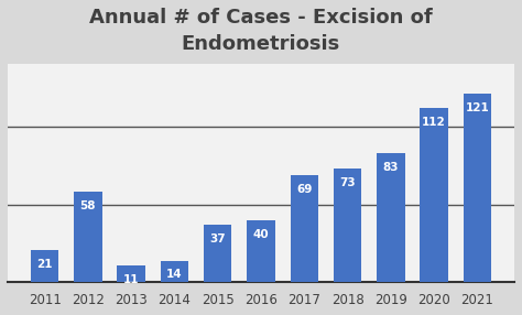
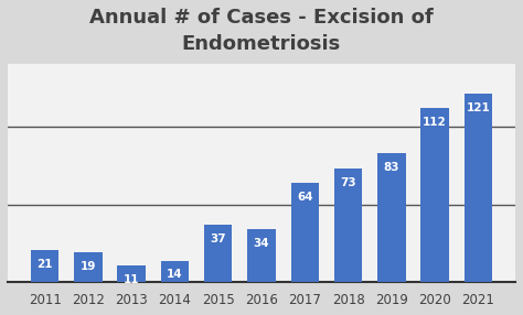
2012: 58 -> 19
2016: 40 -> 34
2017: 69 -> 64
